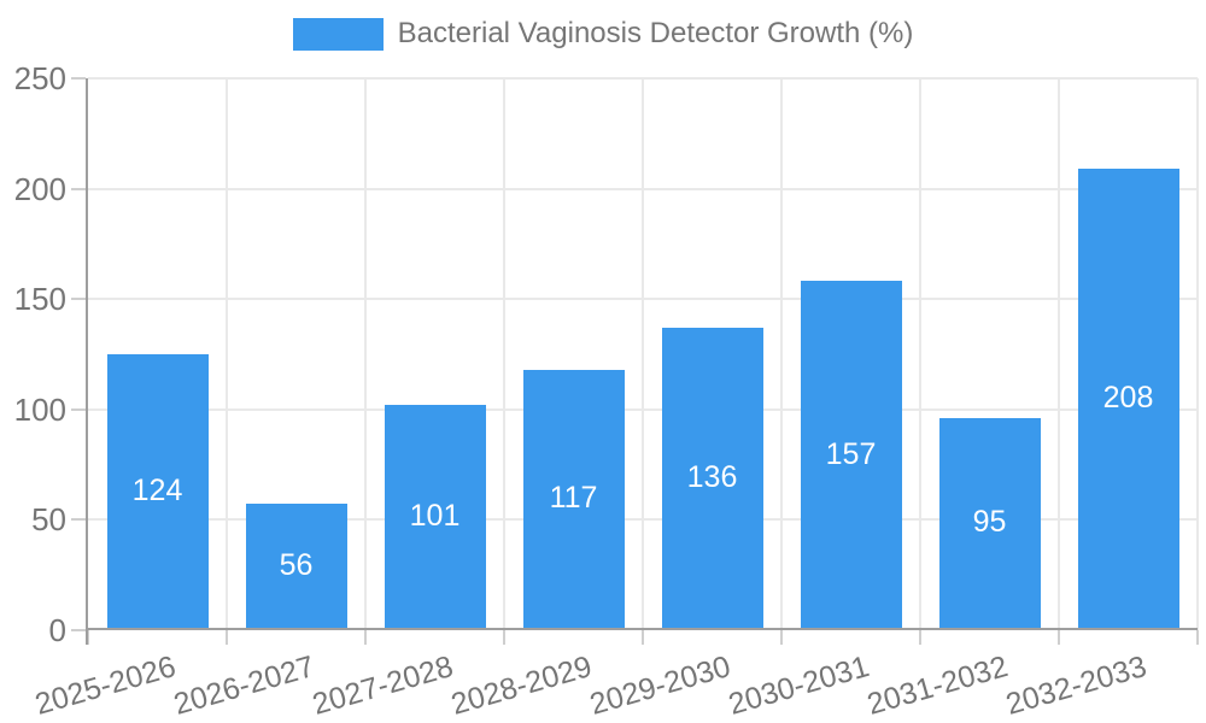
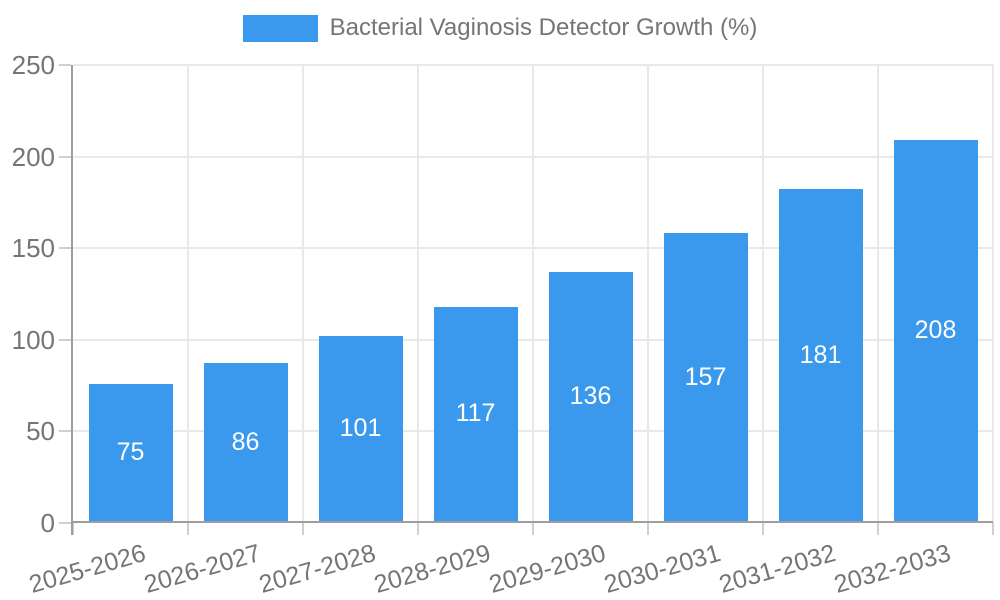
2025-2026: 124 -> 75
2026-2027: 56 -> 86
2031-2032: 95 -> 181
